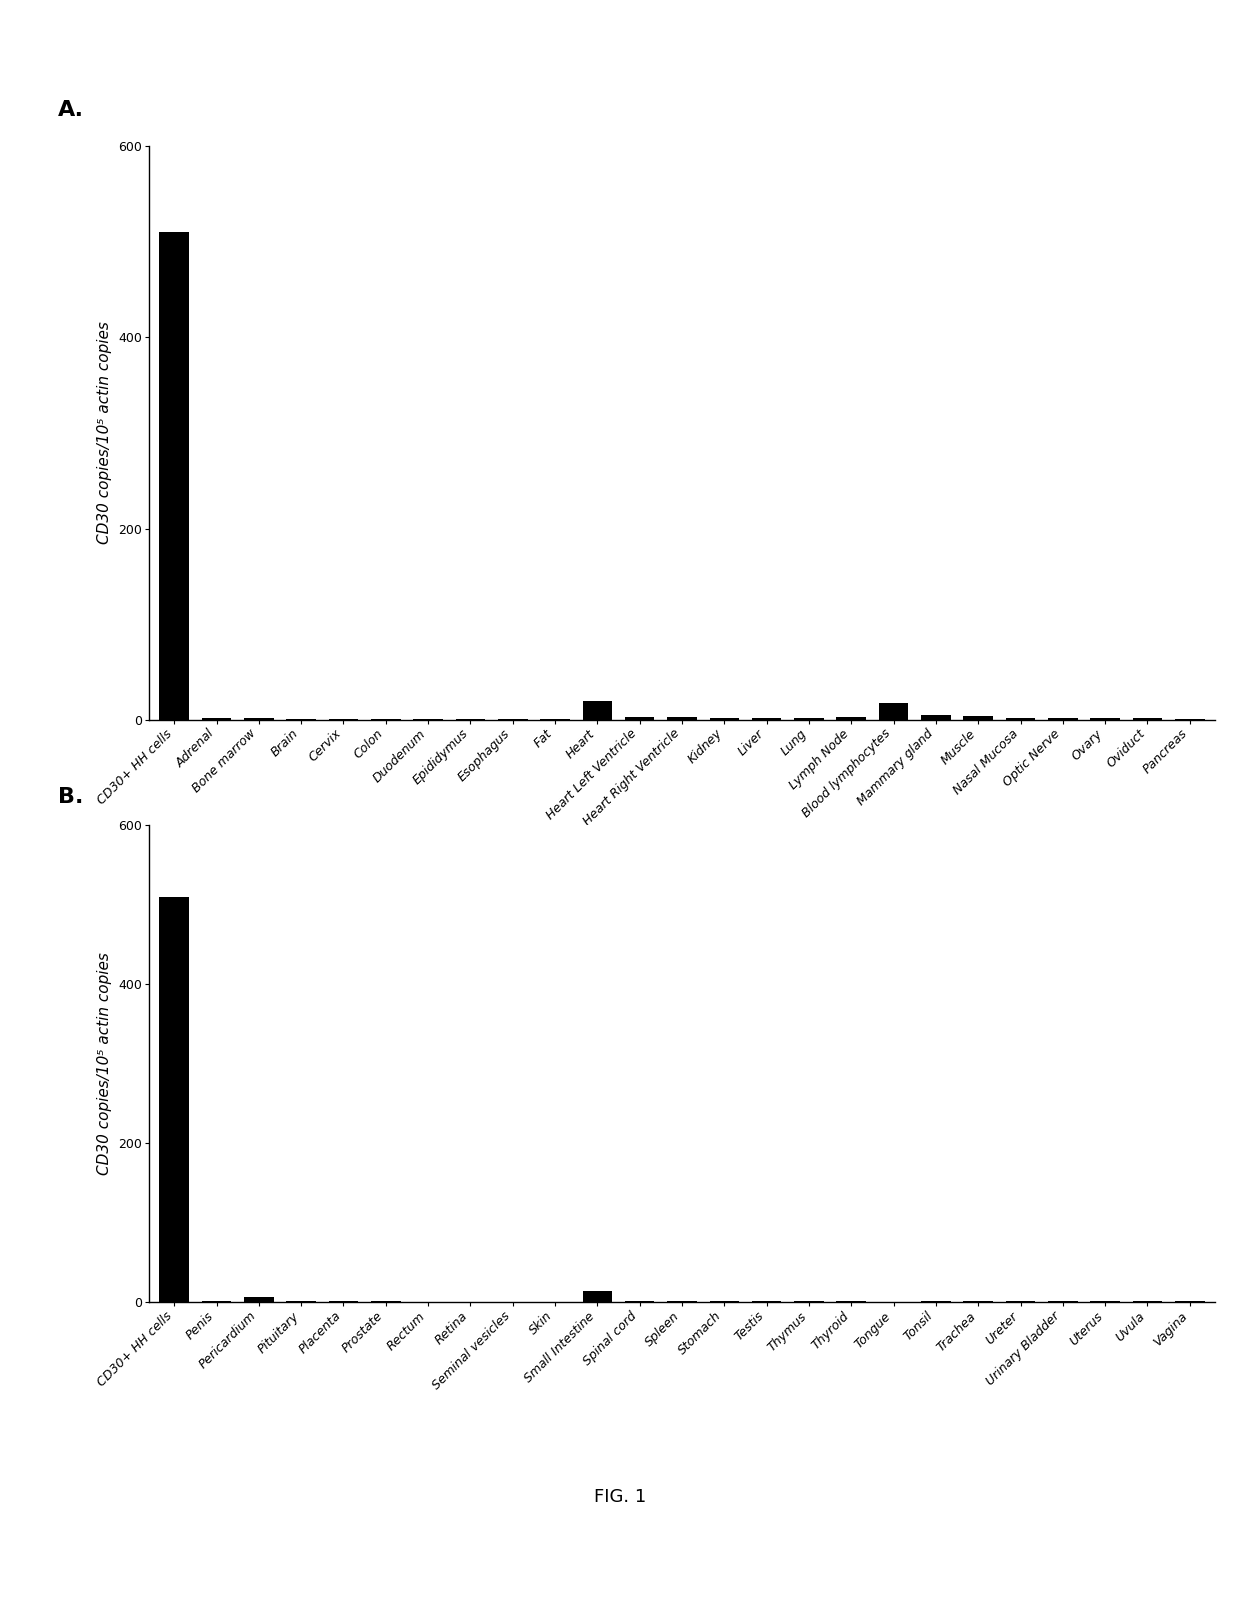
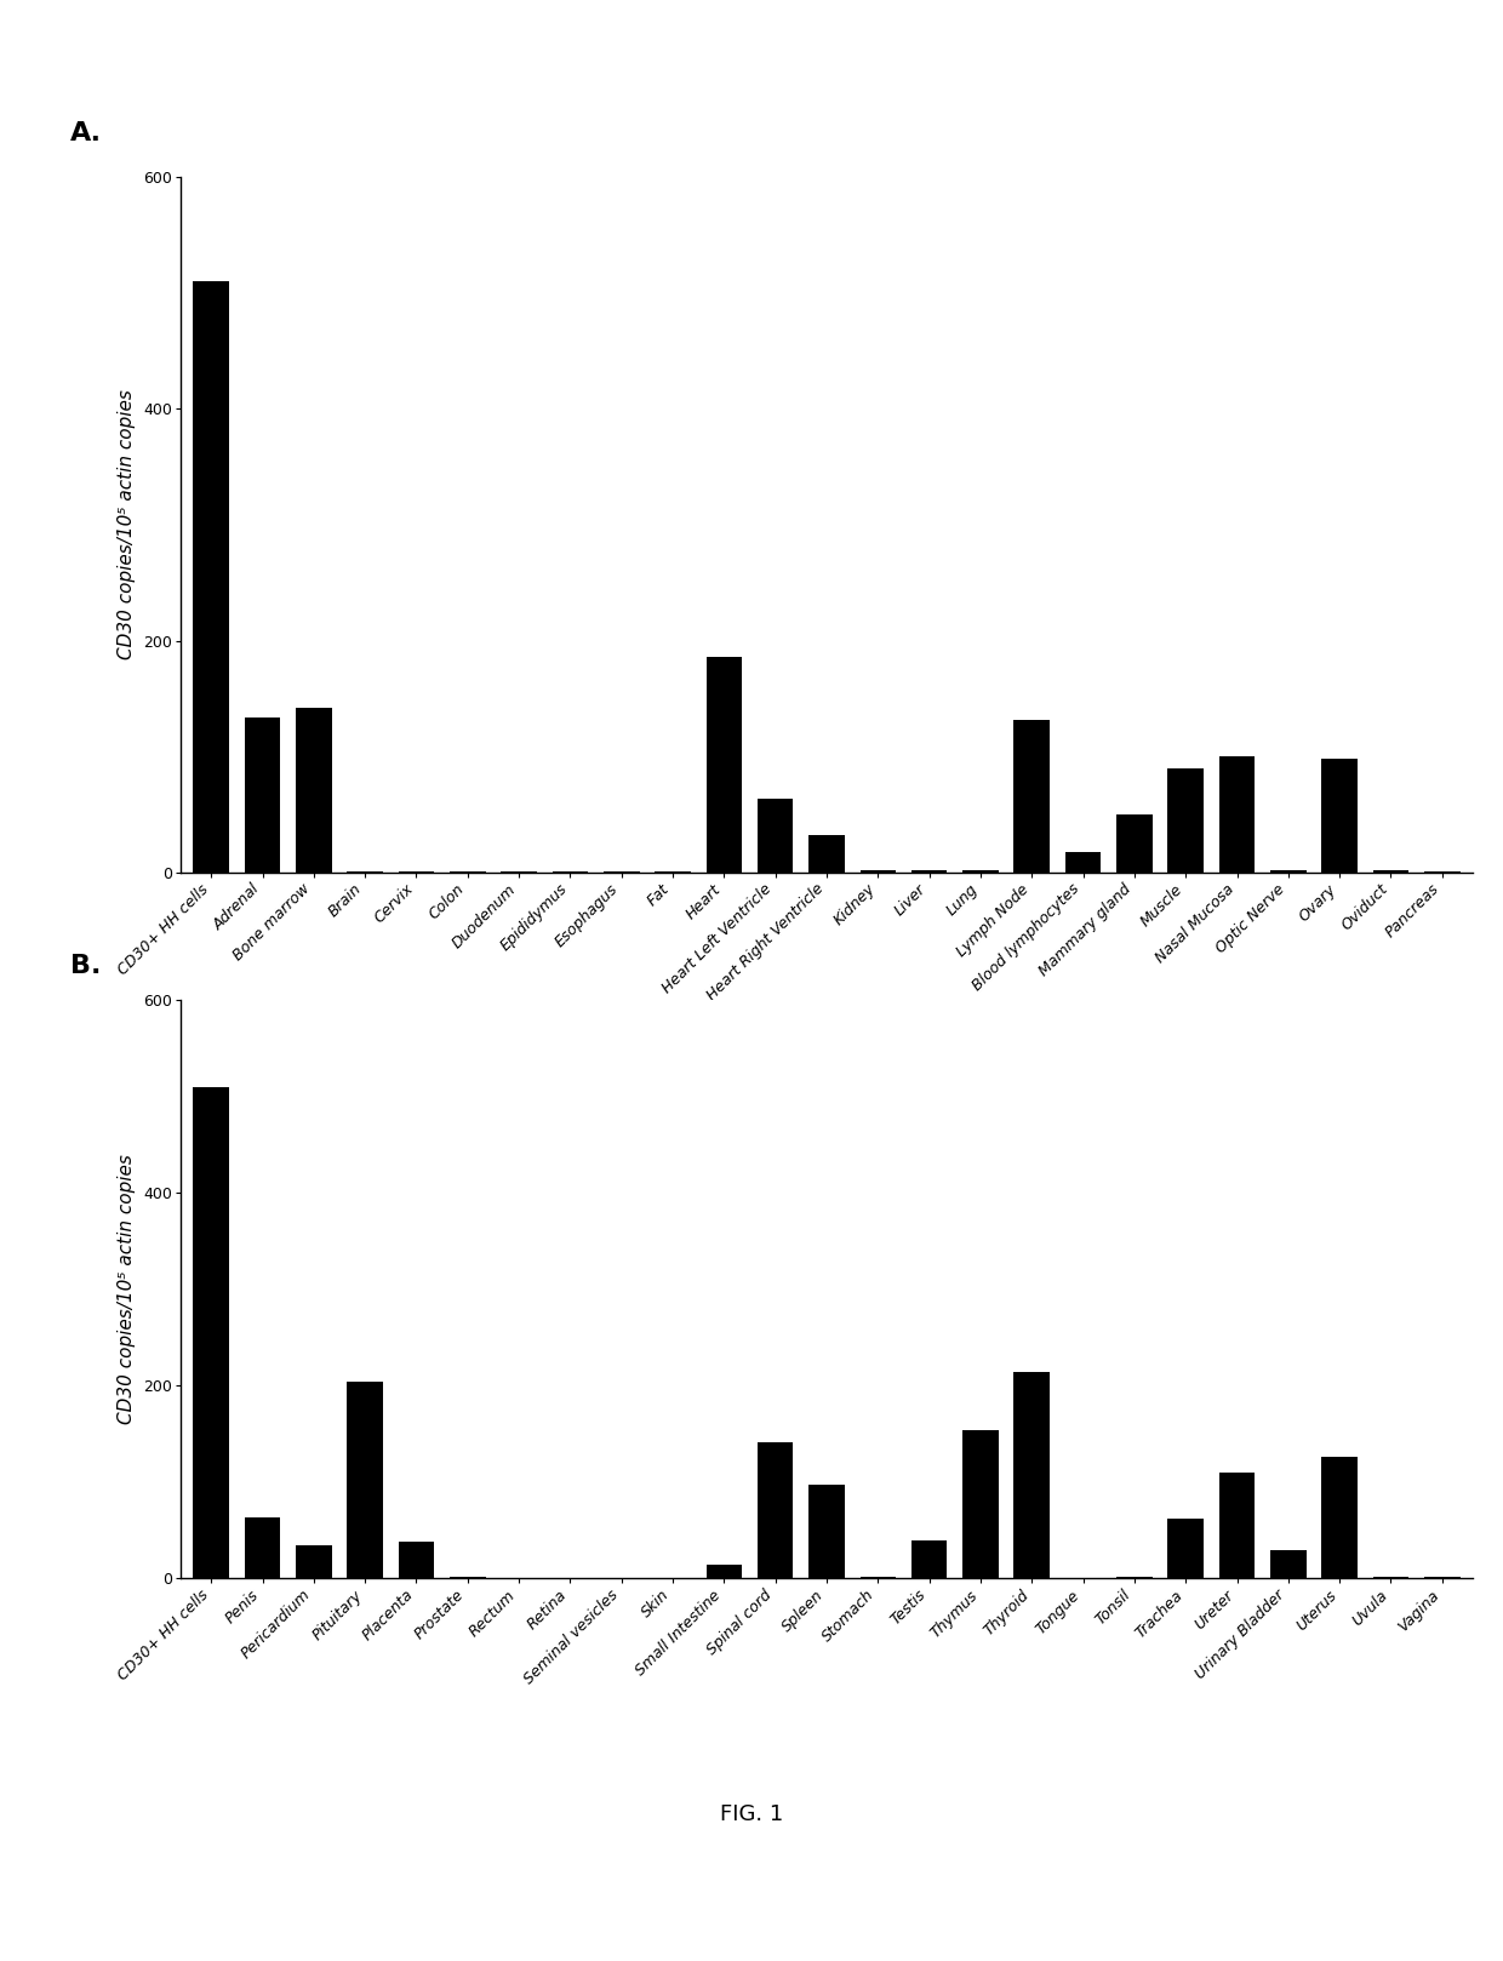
Adrenal: 2 -> 134
Bone marrow: 2 -> 142
Heart: 20 -> 186
Heart Left Ventricle: 3 -> 64
Heart Right Ventricle: 3 -> 32
Lymph Node: 3 -> 132
Mammary gland: 5 -> 50
Muscle: 4 -> 90
Nasal Mucosa: 2 -> 100
Ovary: 2 -> 98
Penis: 2 -> 64
Pericardium: 7 -> 34
Pituitary: 2 -> 204
Placenta: 2 -> 38
Spinal cord: 2 -> 142
Spleen: 2 -> 98
Testis: 2 -> 40
Thymus: 2 -> 154
Thyroid: 2 -> 214
Trachea: 2 -> 62
Ureter: 2 -> 110
Urinary Bladder: 2 -> 30
Uterus: 2 -> 126
